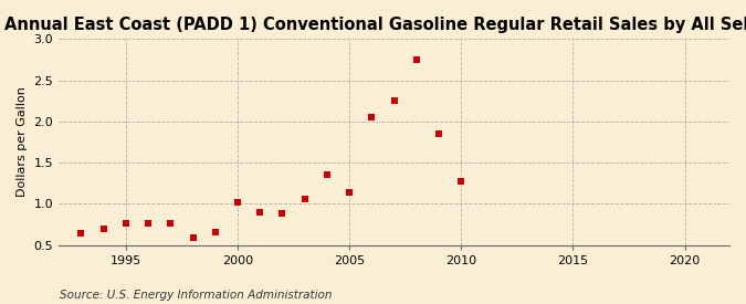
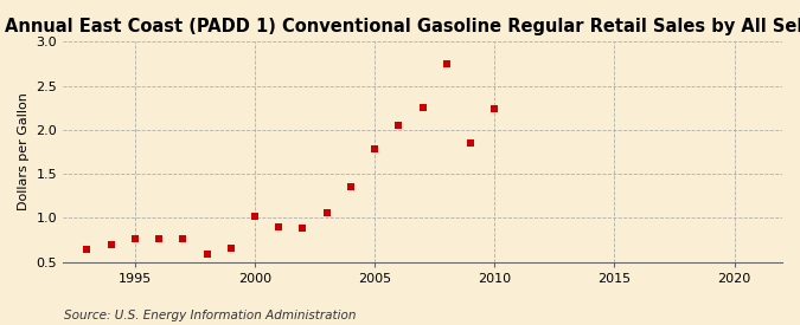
2005: 1.14 -> 1.79
2010: 1.28 -> 2.23
